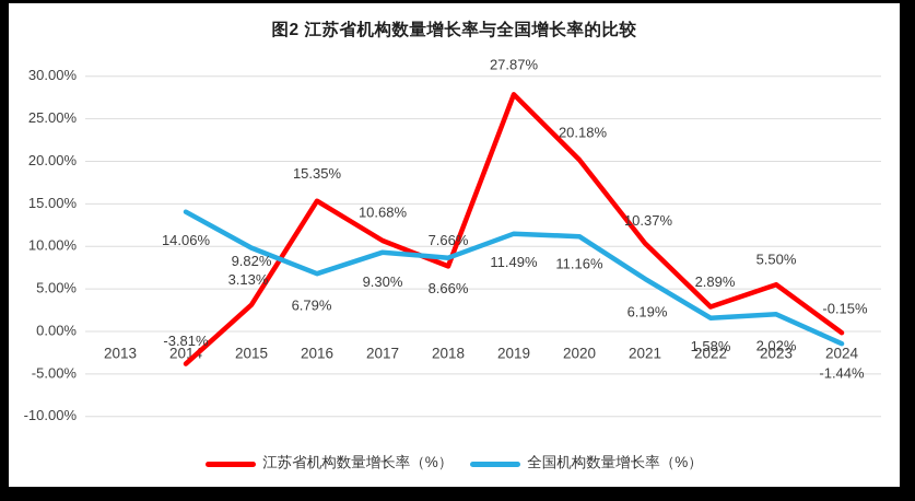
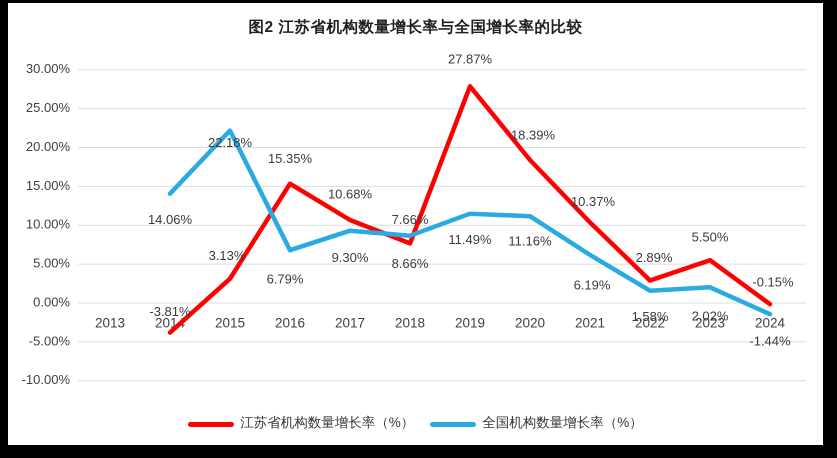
全国机构数量增长率（%）/2015: 9.82% -> 22.18%
江苏省机构数量增长率（%）/2020: 20.18% -> 18.39%
